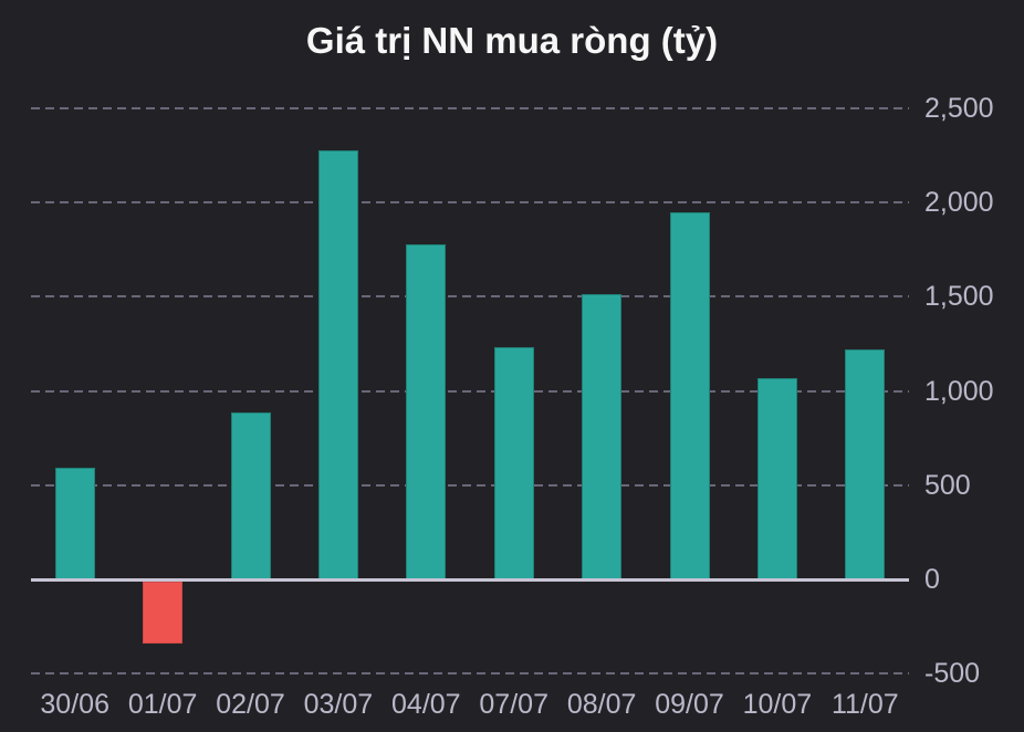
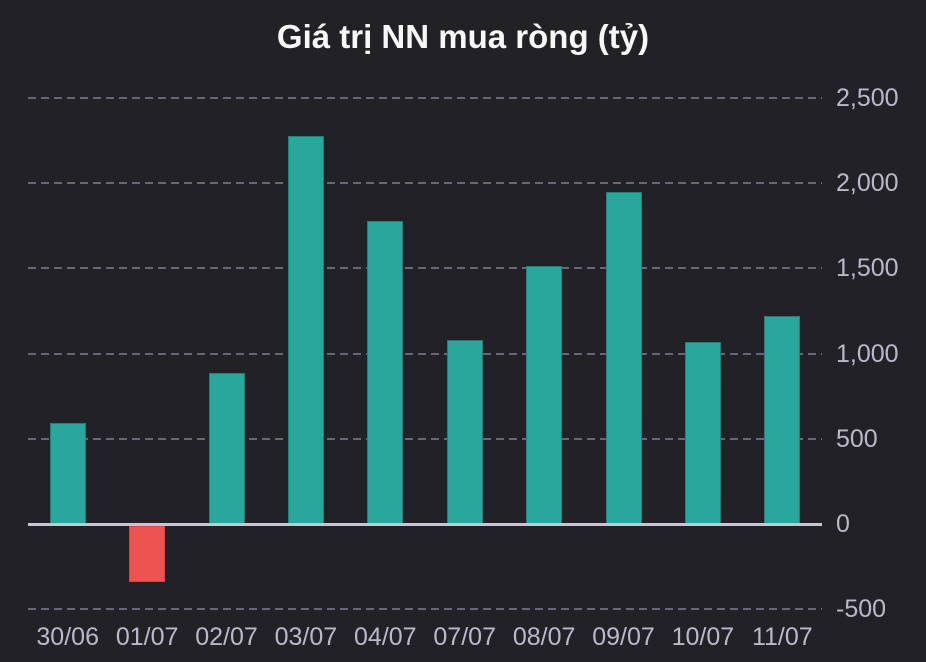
07/07: 1230 -> 1080
